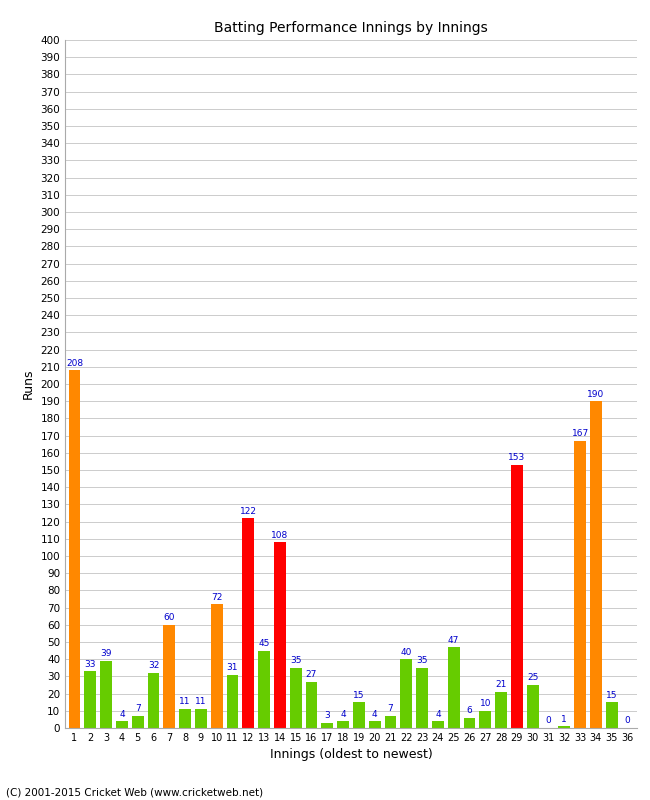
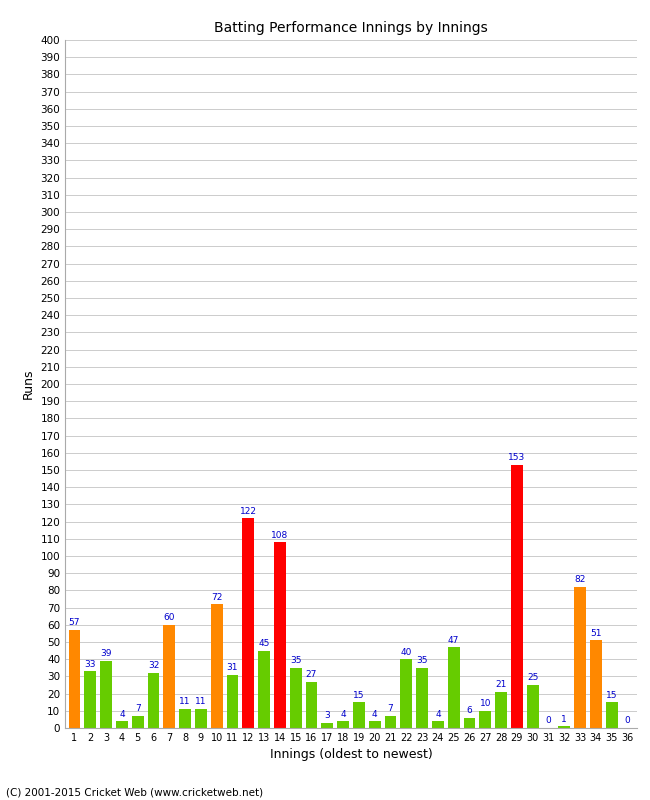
1: 208 -> 57
33: 167 -> 82
34: 190 -> 51
